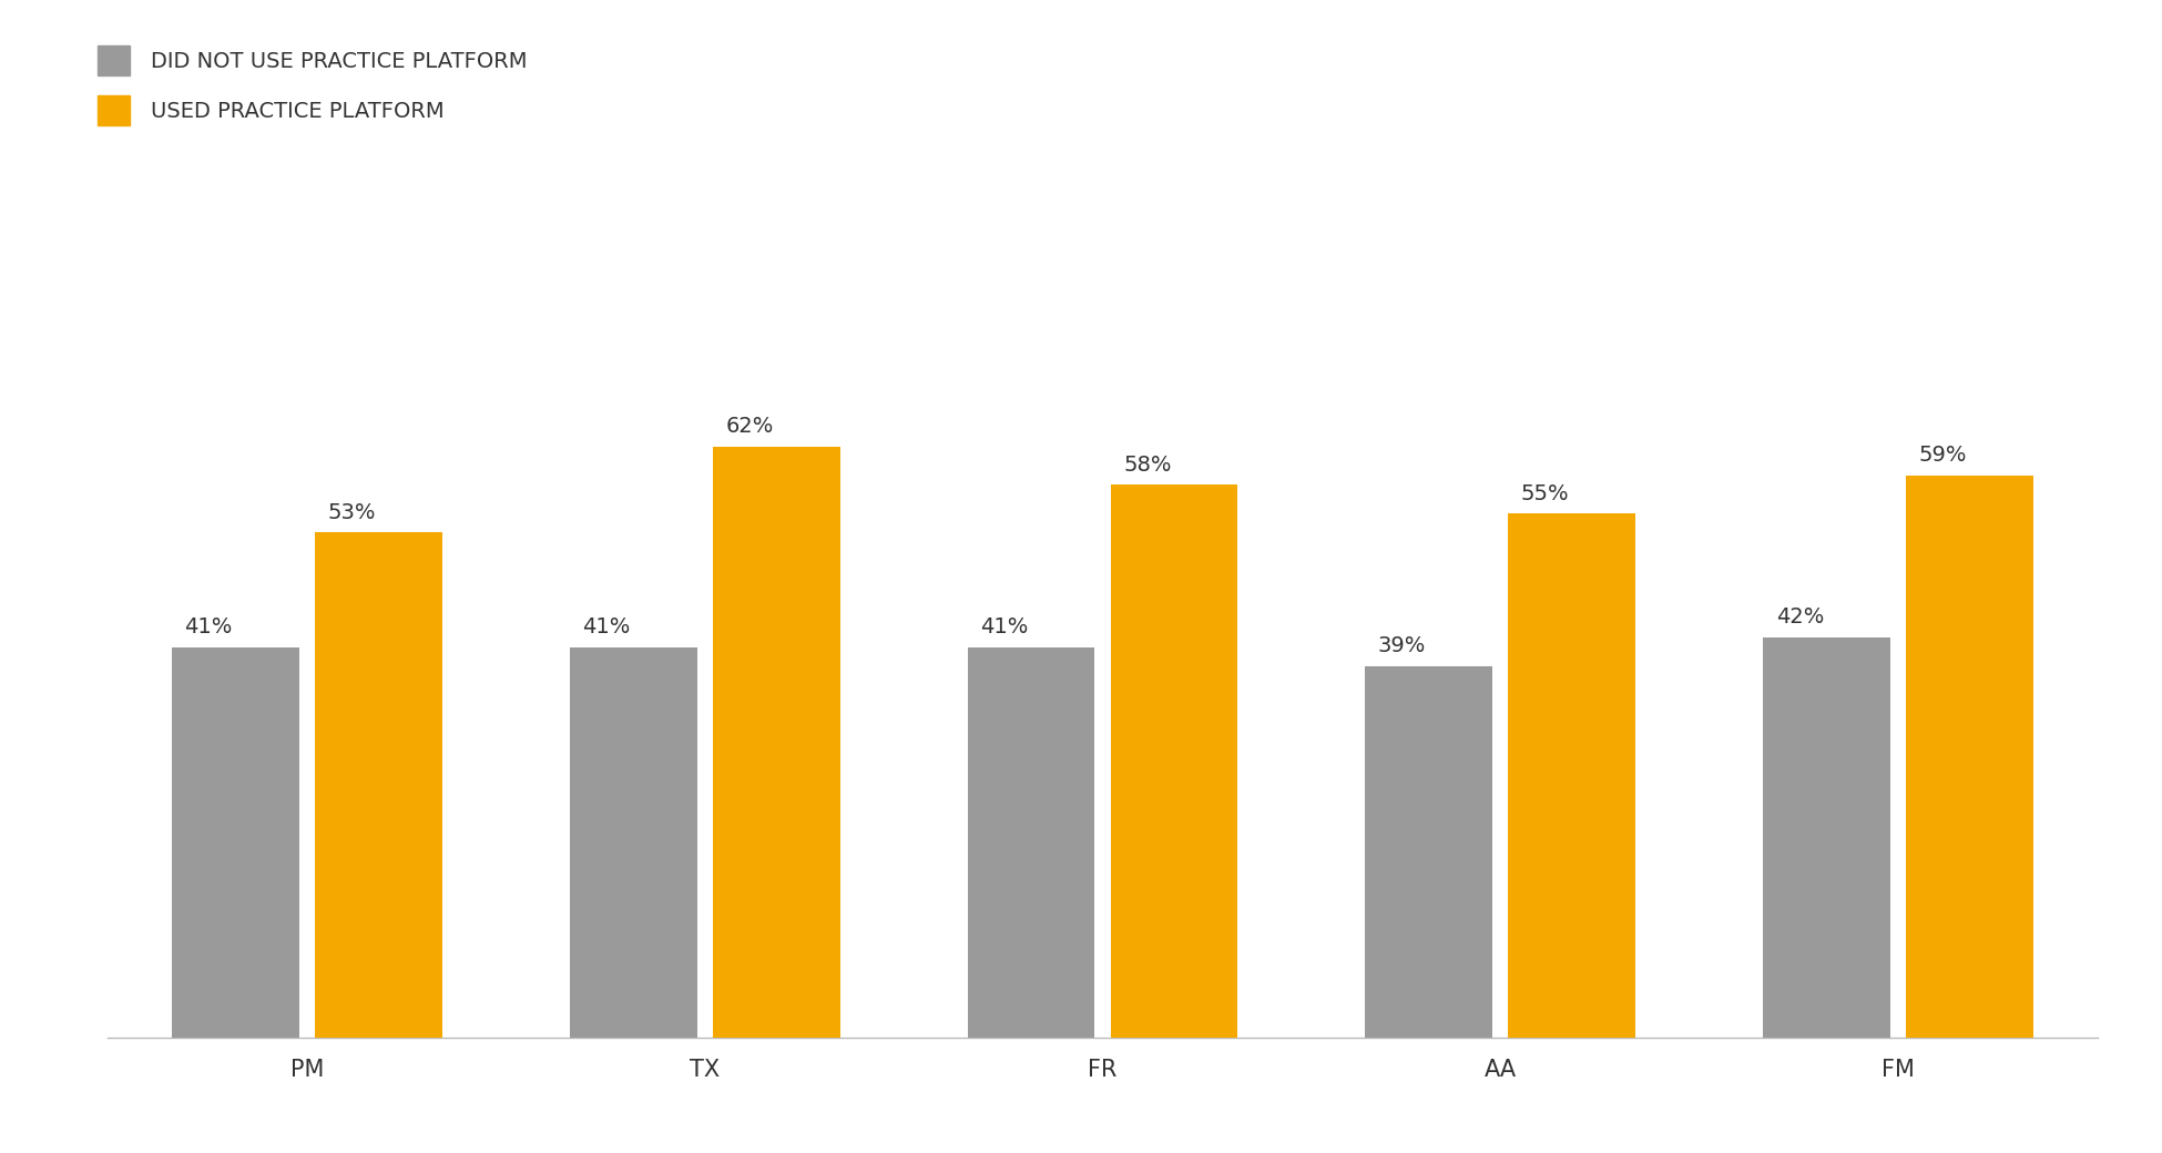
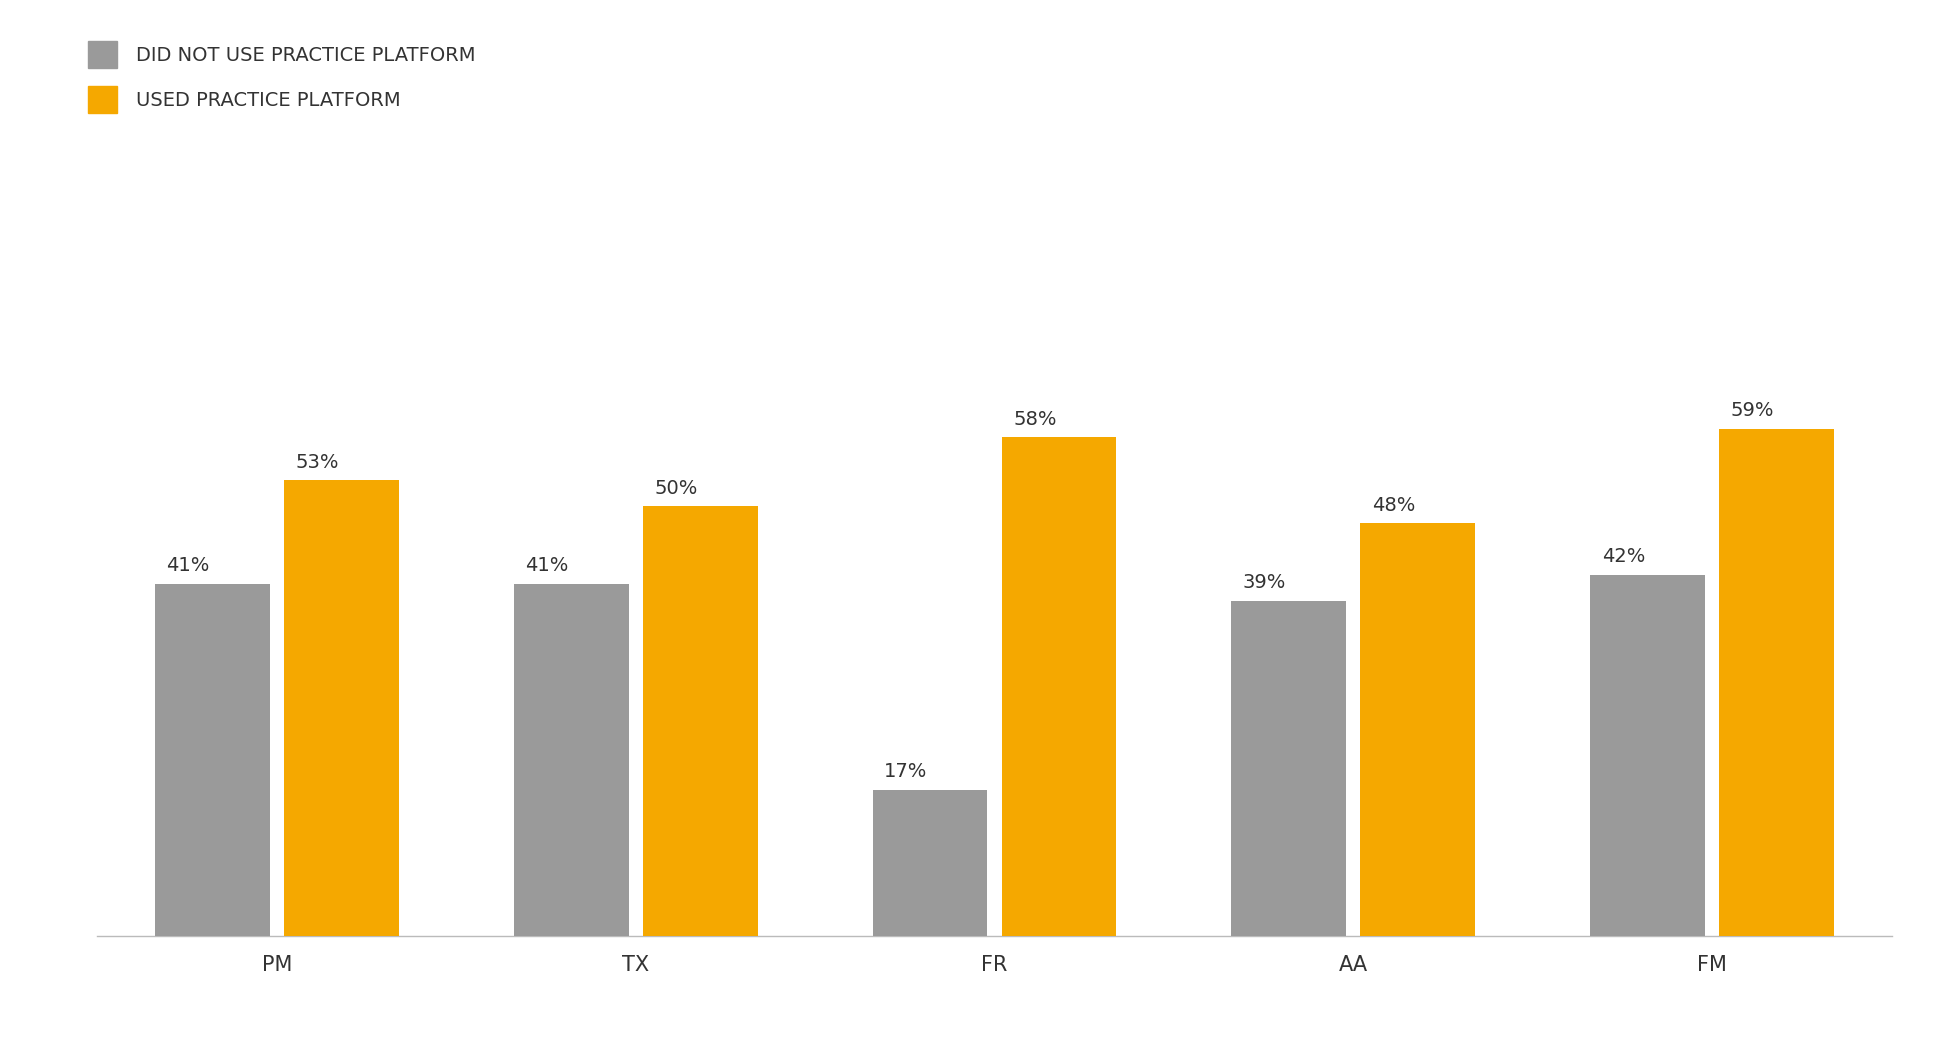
USED PRACTICE PLATFORM/TX: 62% -> 50%
DID NOT USE PRACTICE PLATFORM/FR: 41% -> 17%
USED PRACTICE PLATFORM/AA: 55% -> 48%
